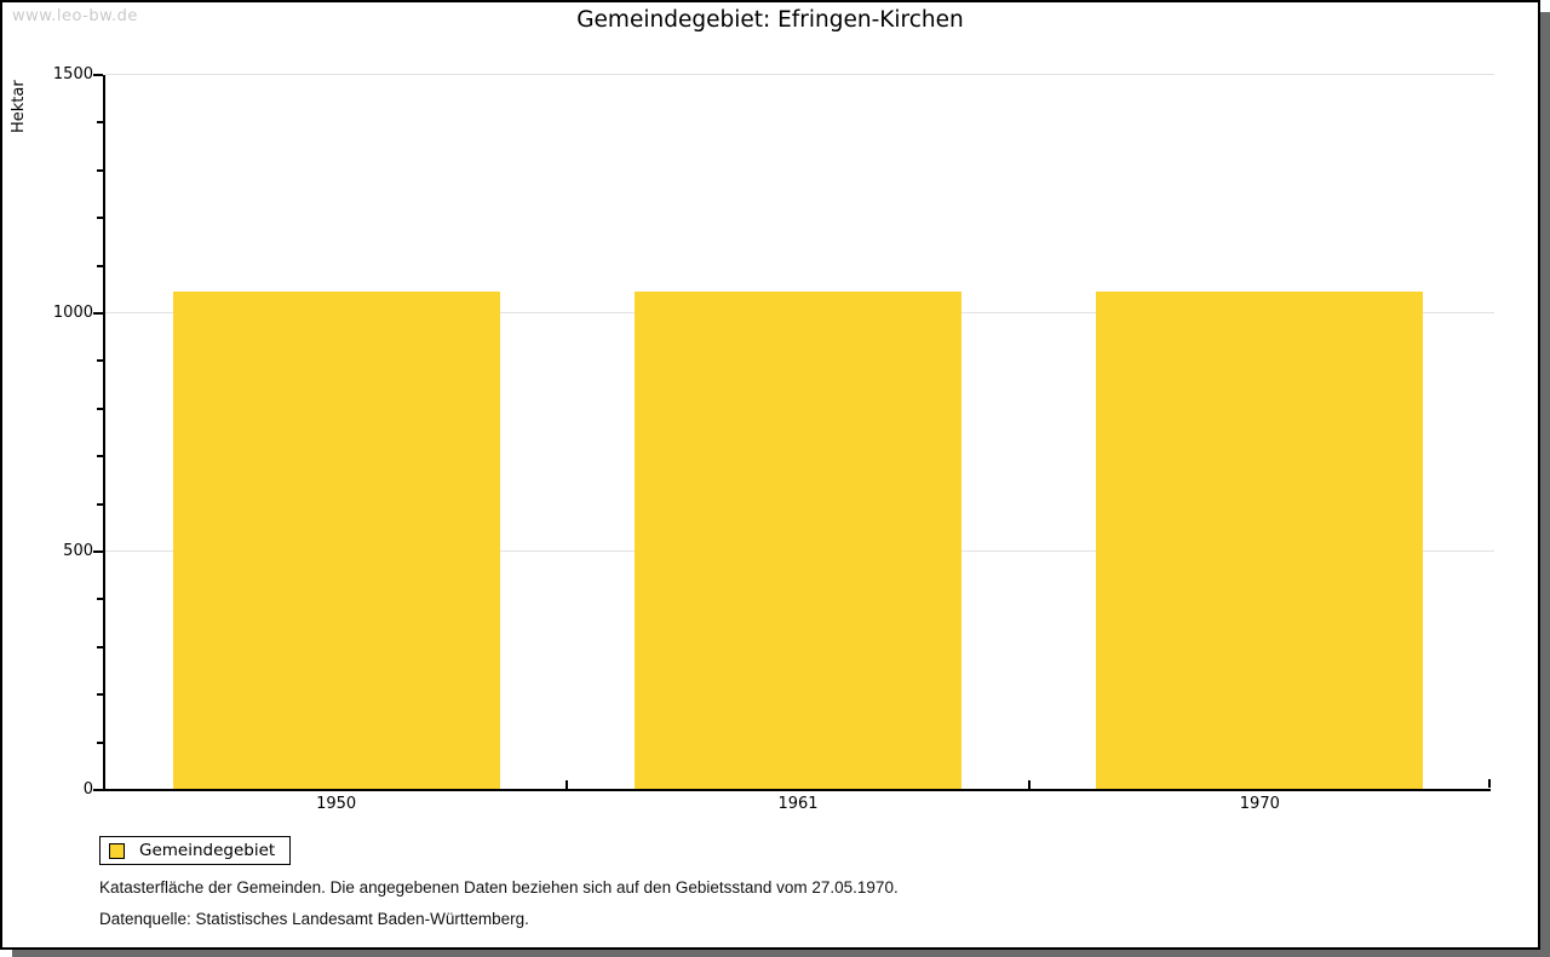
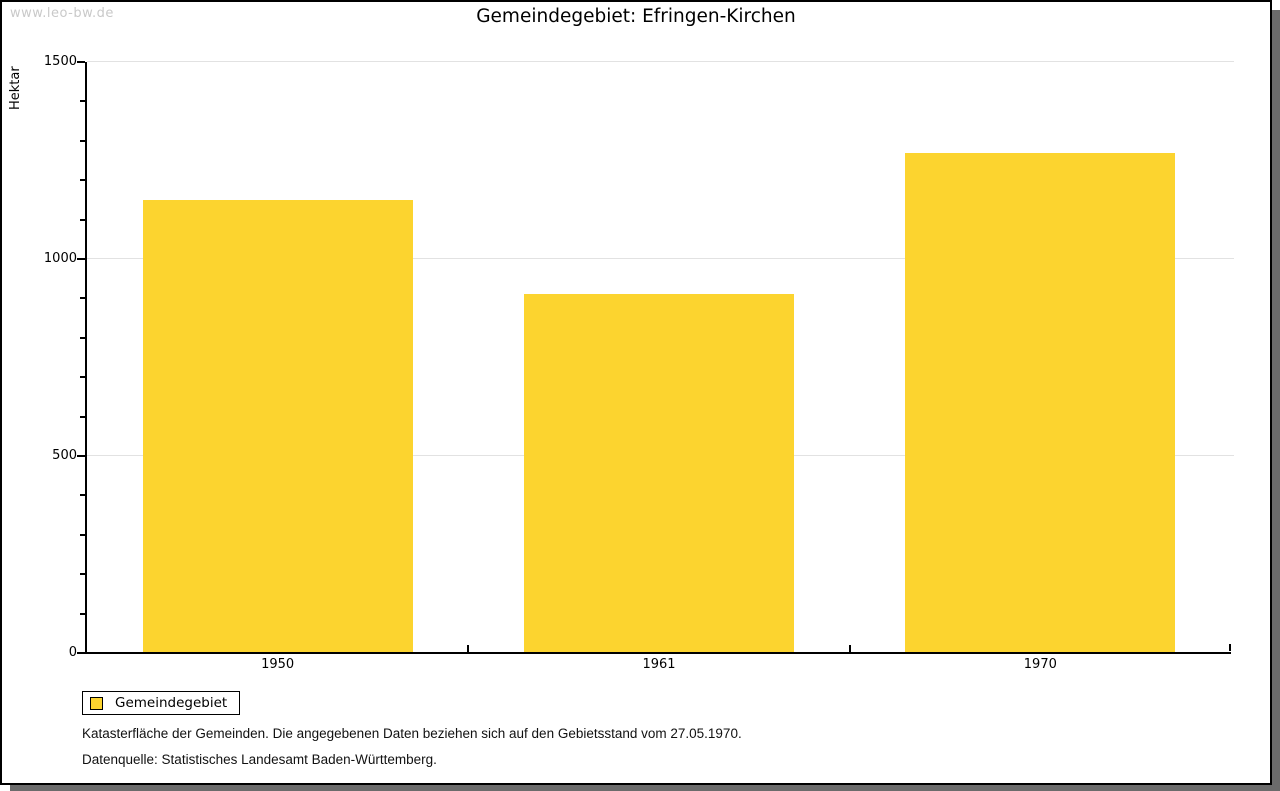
1950: 1040 -> 1150
1961: 1040 -> 910
1970: 1040 -> 1270
